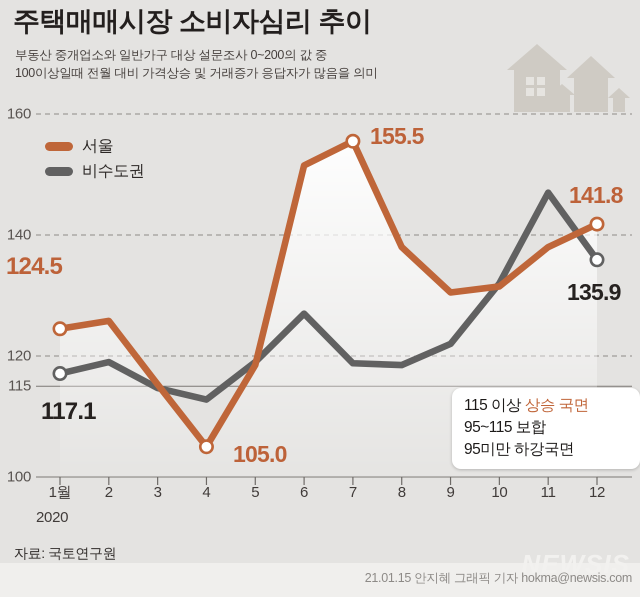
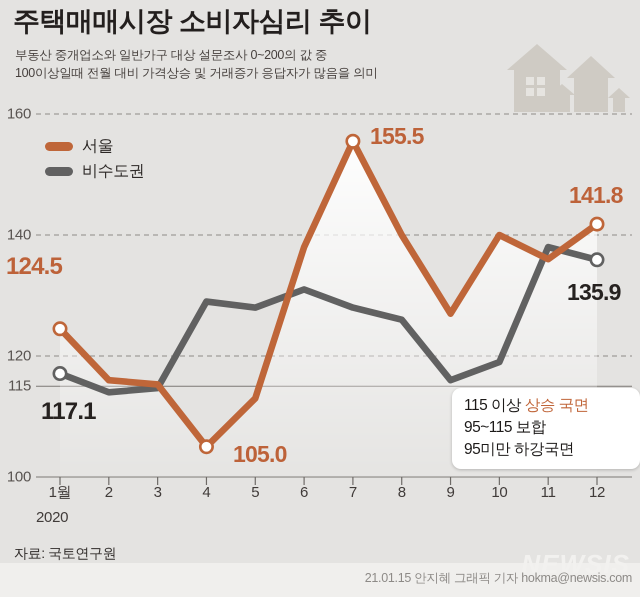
서울/2: 126 -> 116
비수도권/2: 119 -> 114
비수도권/4: 113 -> 129
서울/5: 118 -> 113
비수도권/5: 119 -> 128
서울/6: 152 -> 138
비수도권/6: 127 -> 131
비수도권/7: 119 -> 128
서울/8: 138 -> 140
비수도권/8: 118 -> 126
서울/9: 130 -> 127
비수도권/9: 122 -> 116
서울/10: 132 -> 140
비수도권/10: 132 -> 119
서울/11: 138 -> 136
비수도권/11: 147 -> 138
